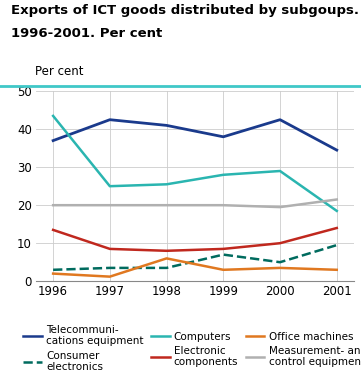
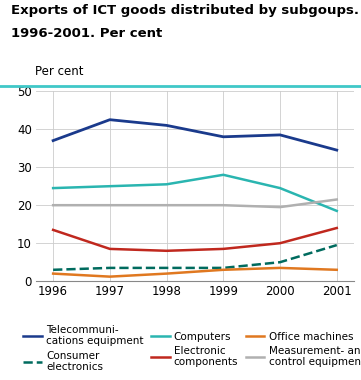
Computers/1996: 43.5 -> 24.5
Office machines/1998: 6.0 -> 2.0
Consumer electronics/1999: 7.0 -> 3.5
Telecommuni- cations equipment/2000: 42.5 -> 38.5
Computers/2000: 29.0 -> 24.5
